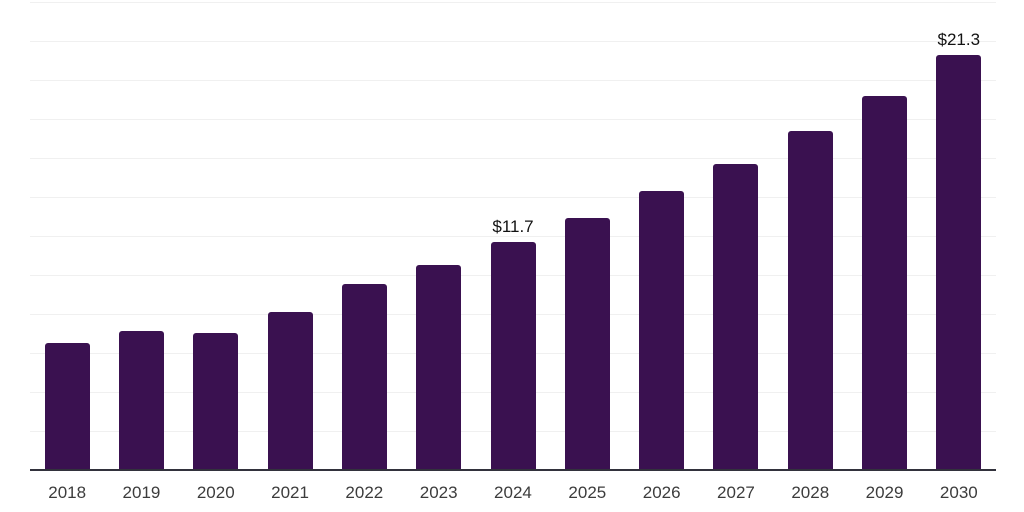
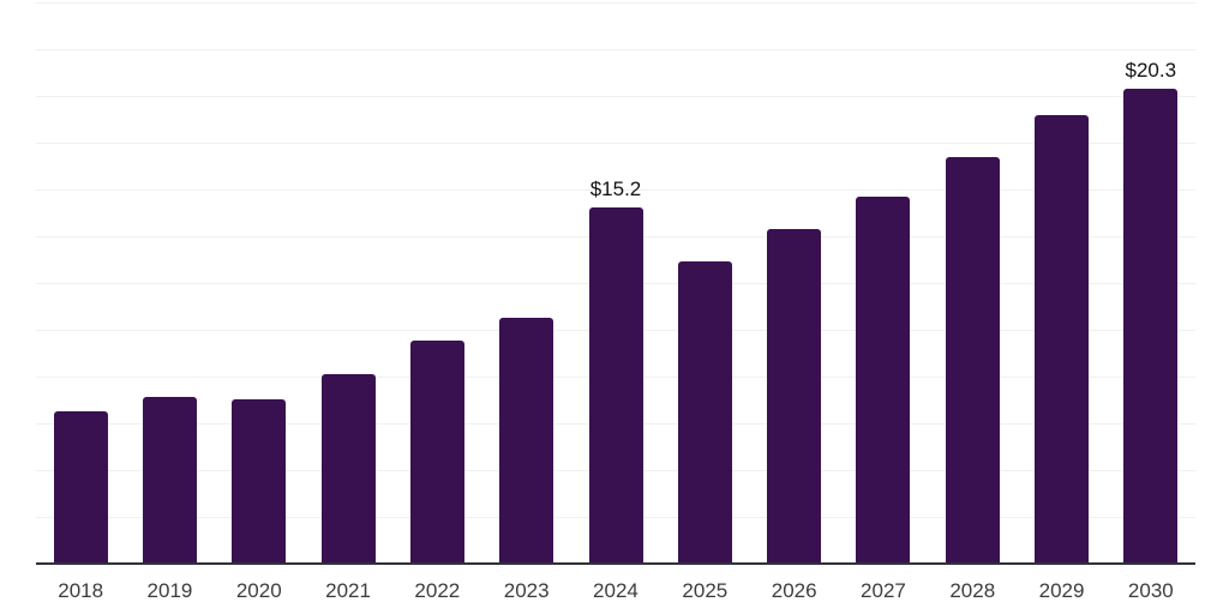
2024: $11.7 -> $15.2
2030: $21.3 -> $20.3
